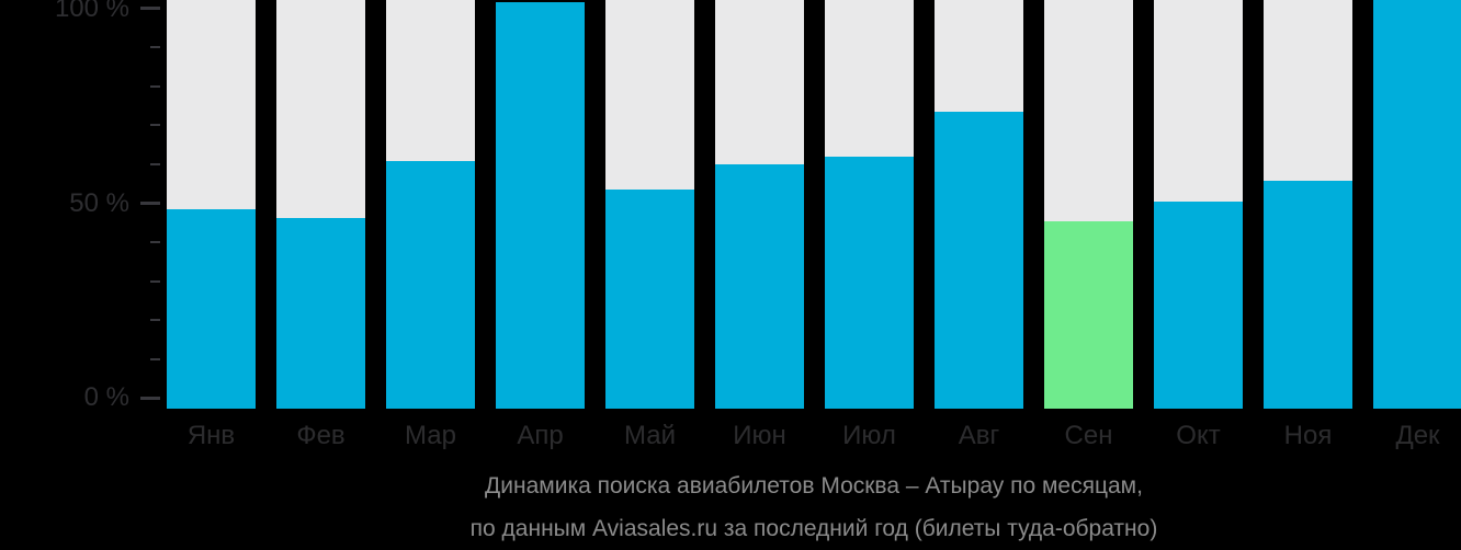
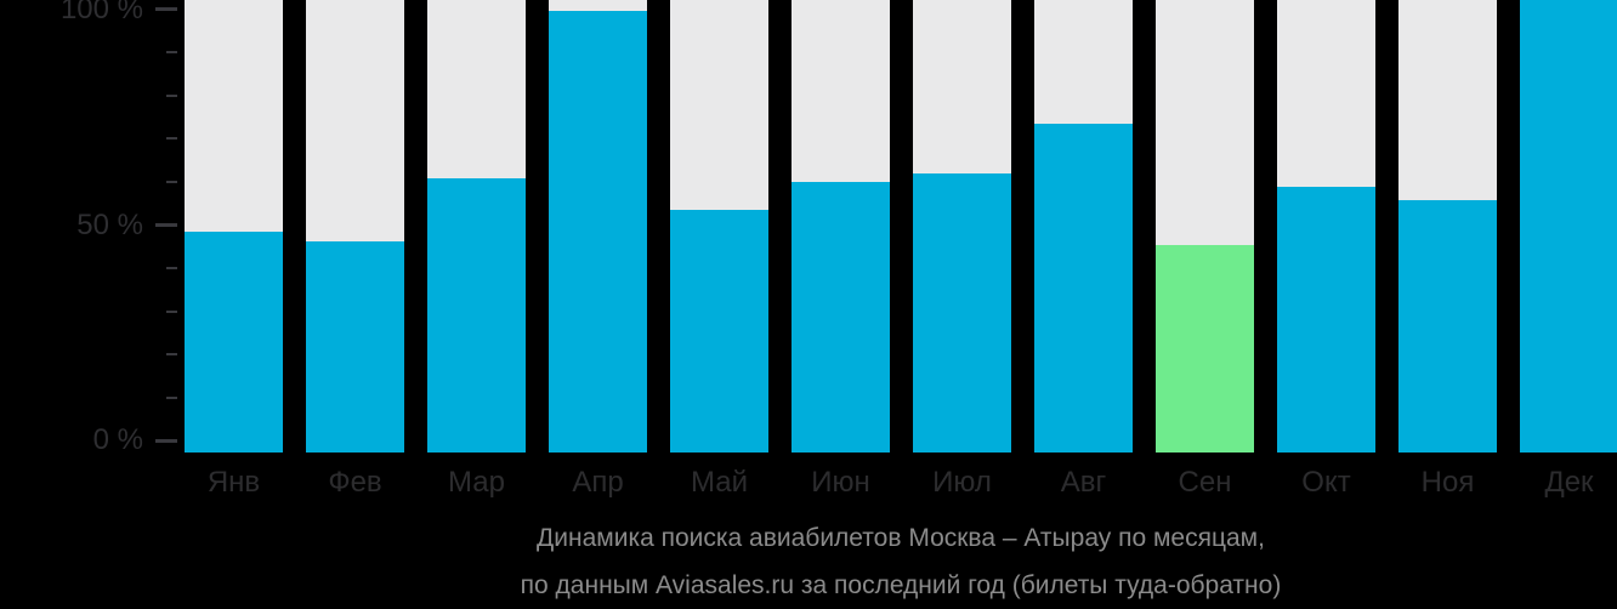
Апр: 100% -> 98%
Окт: 51% -> 59%
